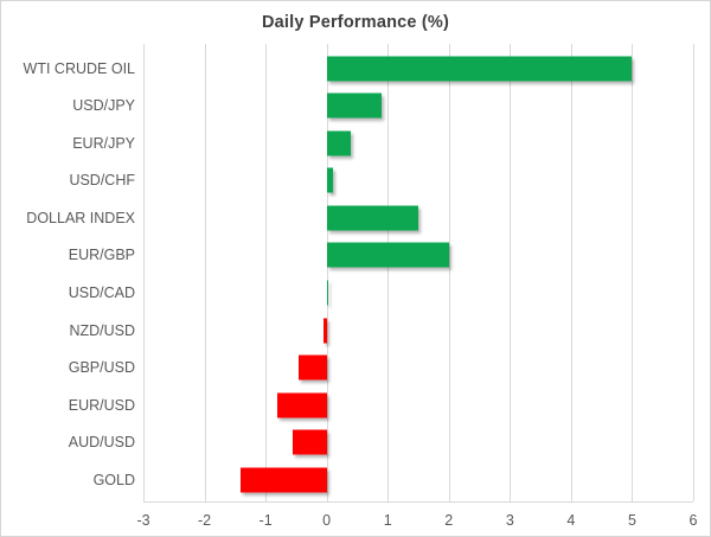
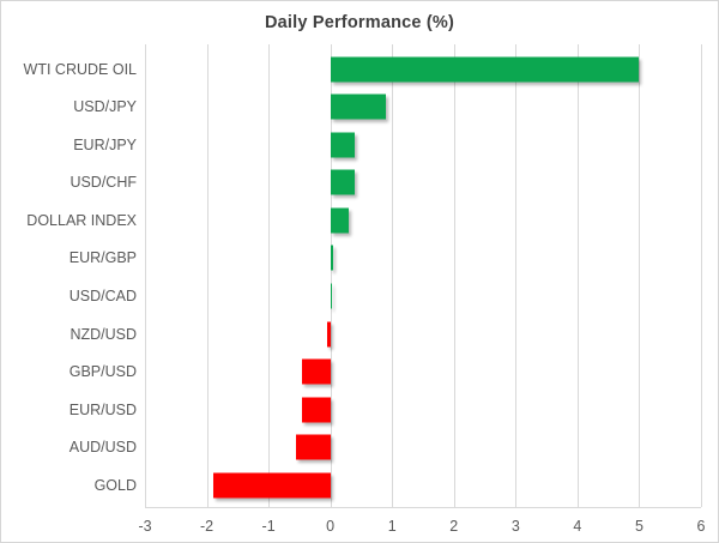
USD/CHF: 0.1 -> 0.4
DOLLAR INDEX: 1.5 -> 0.3
EUR/GBP: 2.0 -> 0.1
EUR/USD: -0.8 -> -0.5
GOLD: -1.4 -> -1.9
